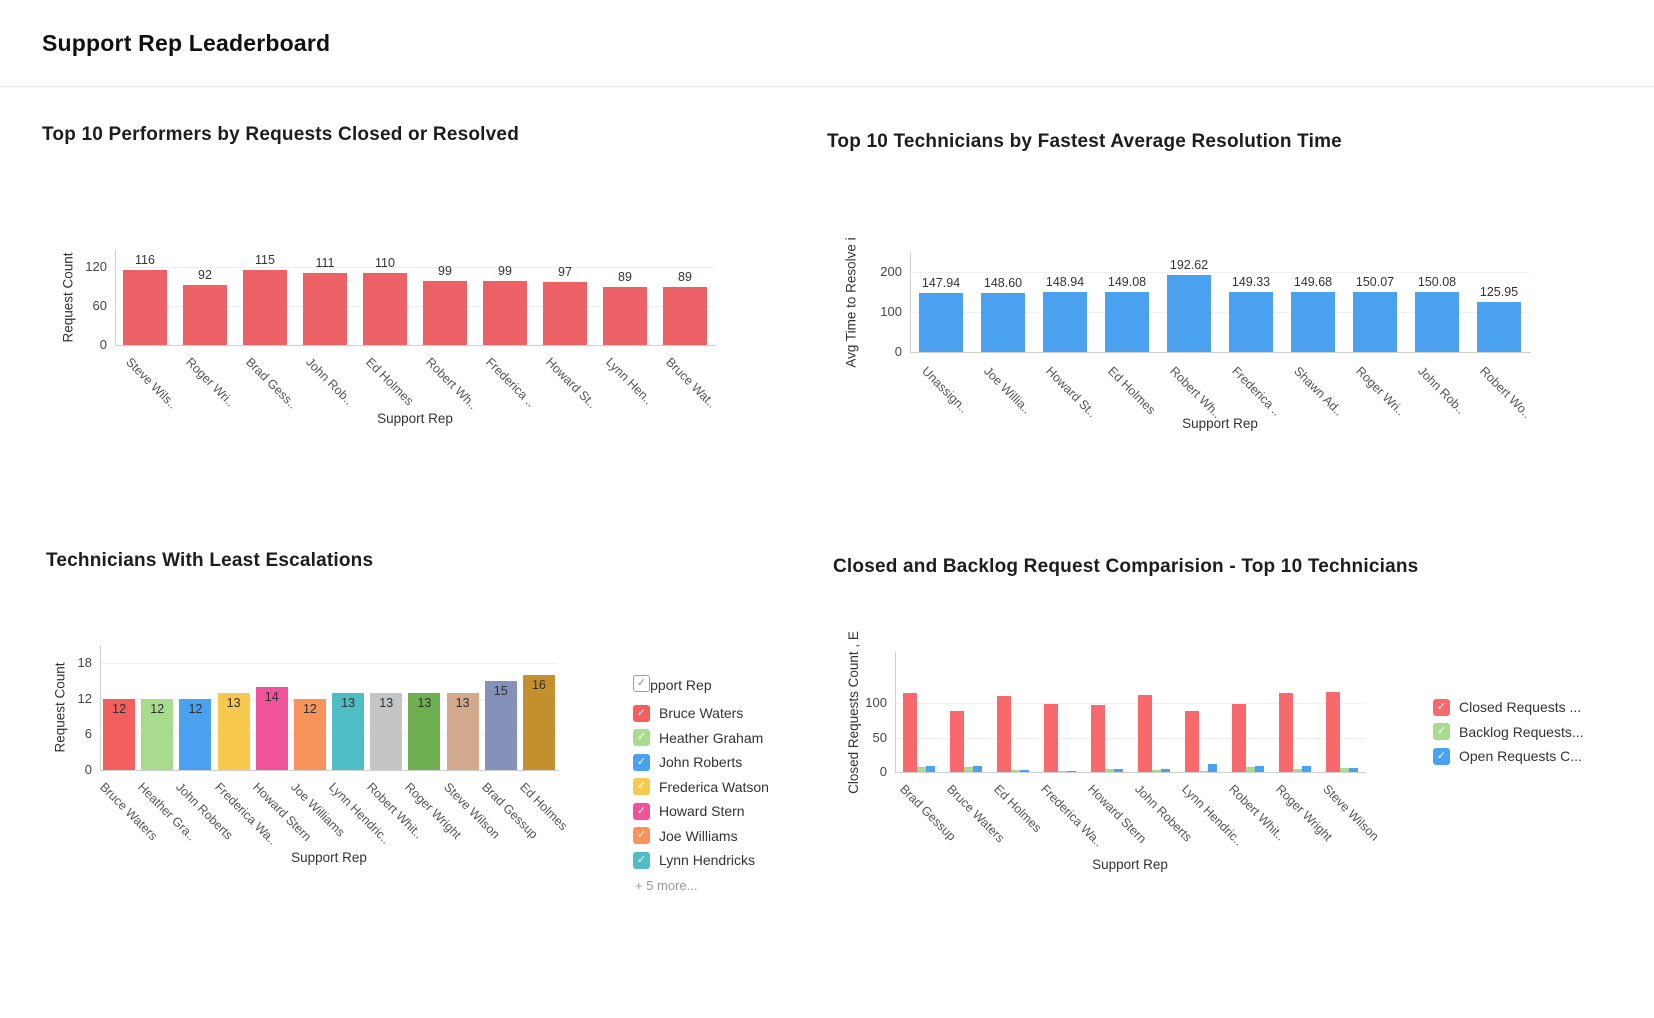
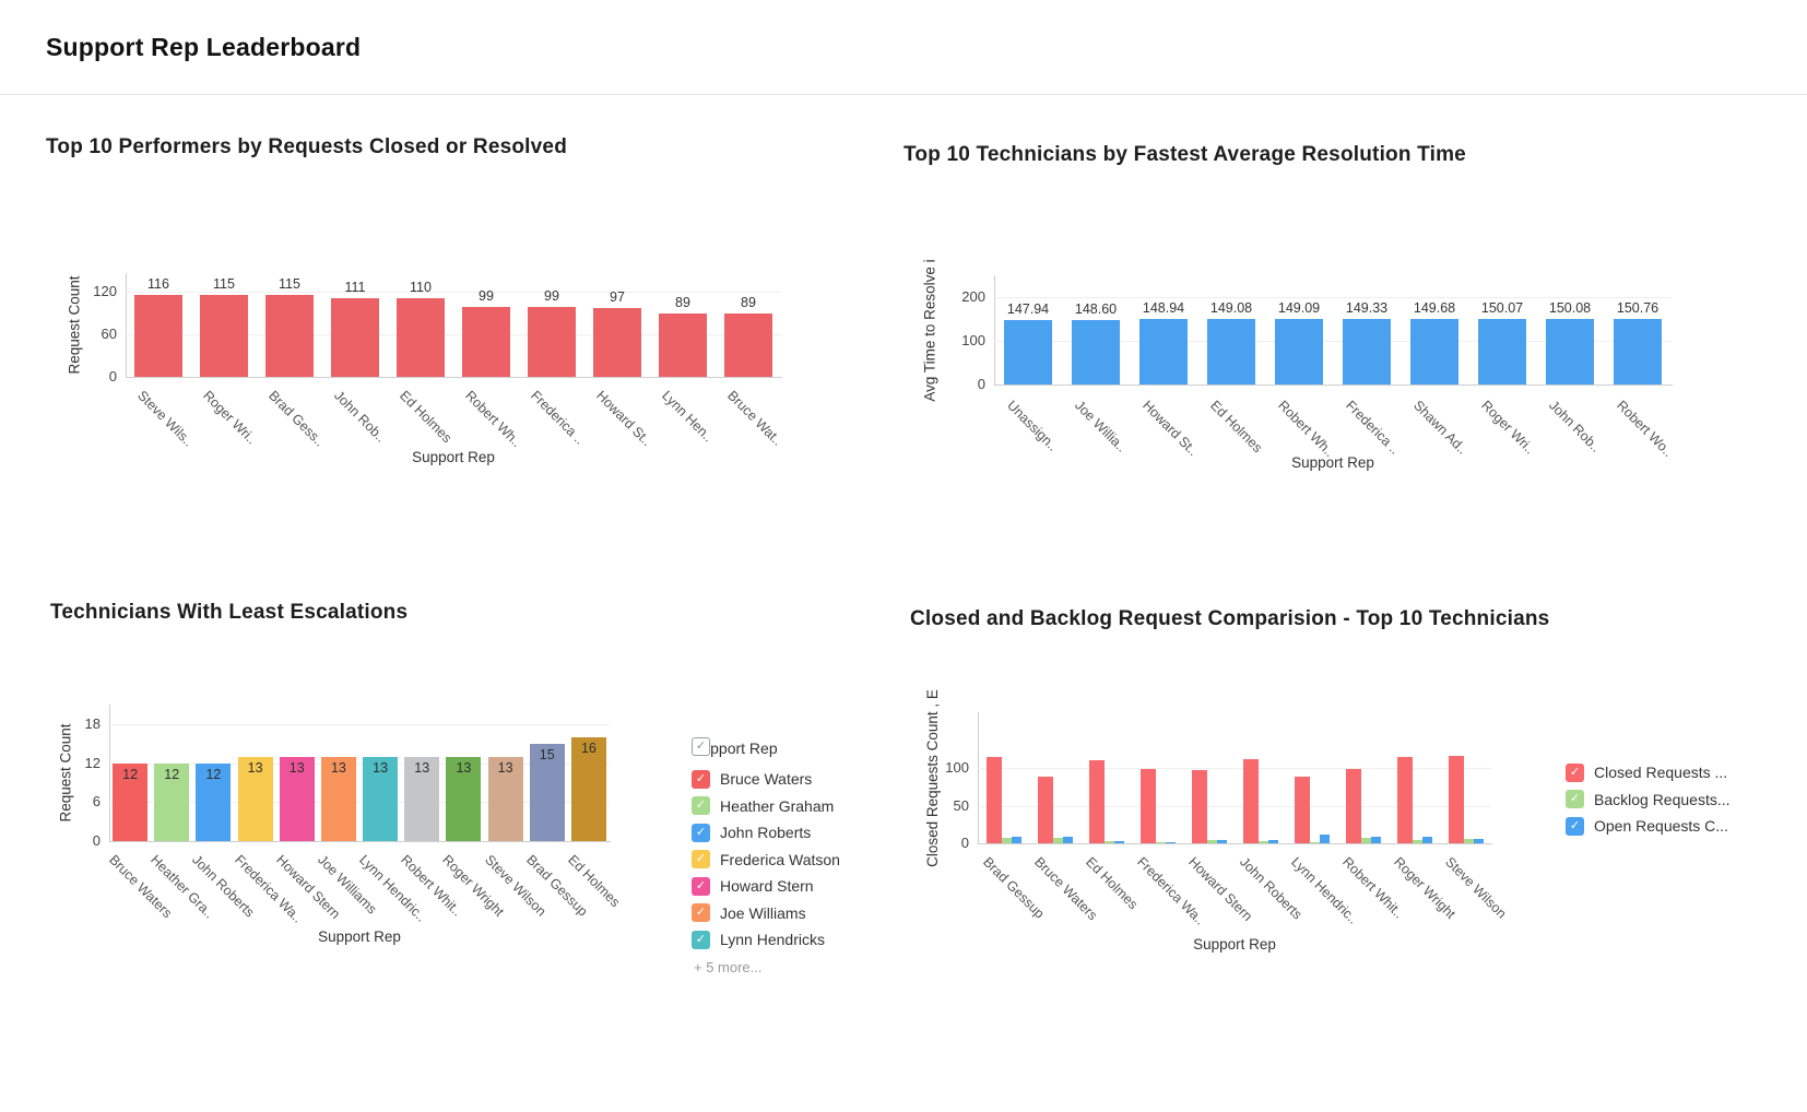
Top 10 Performers by Requests Closed or Resolved/Roger Wri..: 92 -> 115
Top 10 Technicians by Fastest Average Resolution Time/Robert Wh..: 192.62 -> 149.09
Top 10 Technicians by Fastest Average Resolution Time/Robert Wo..: 125.95 -> 150.76
Technicians With Least Escalations/Howard Stern: 14 -> 13
Technicians With Least Escalations/Joe Williams: 12 -> 13
